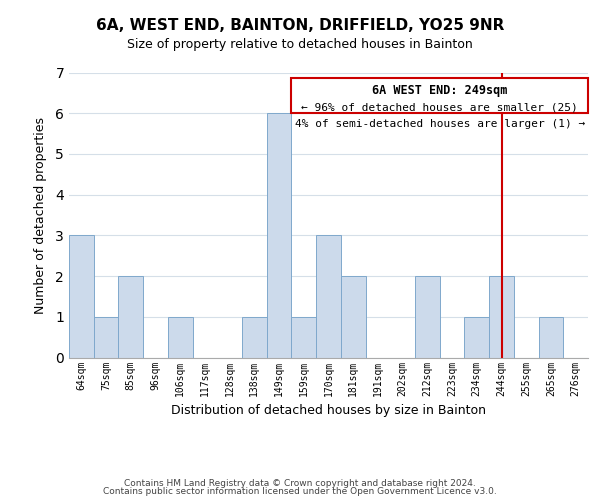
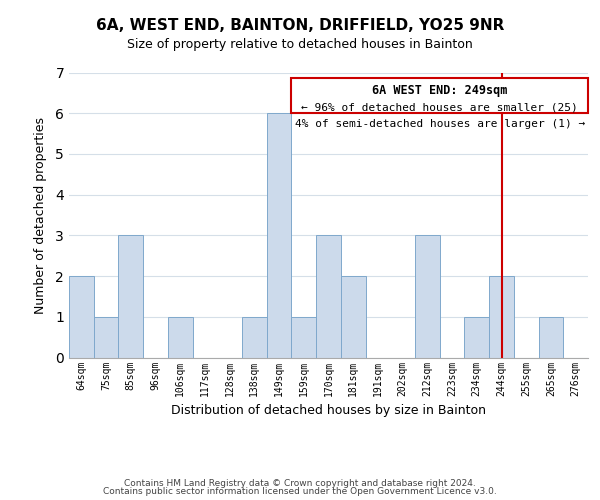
64sqm: 3 -> 2
85sqm: 2 -> 3
212sqm: 2 -> 3
